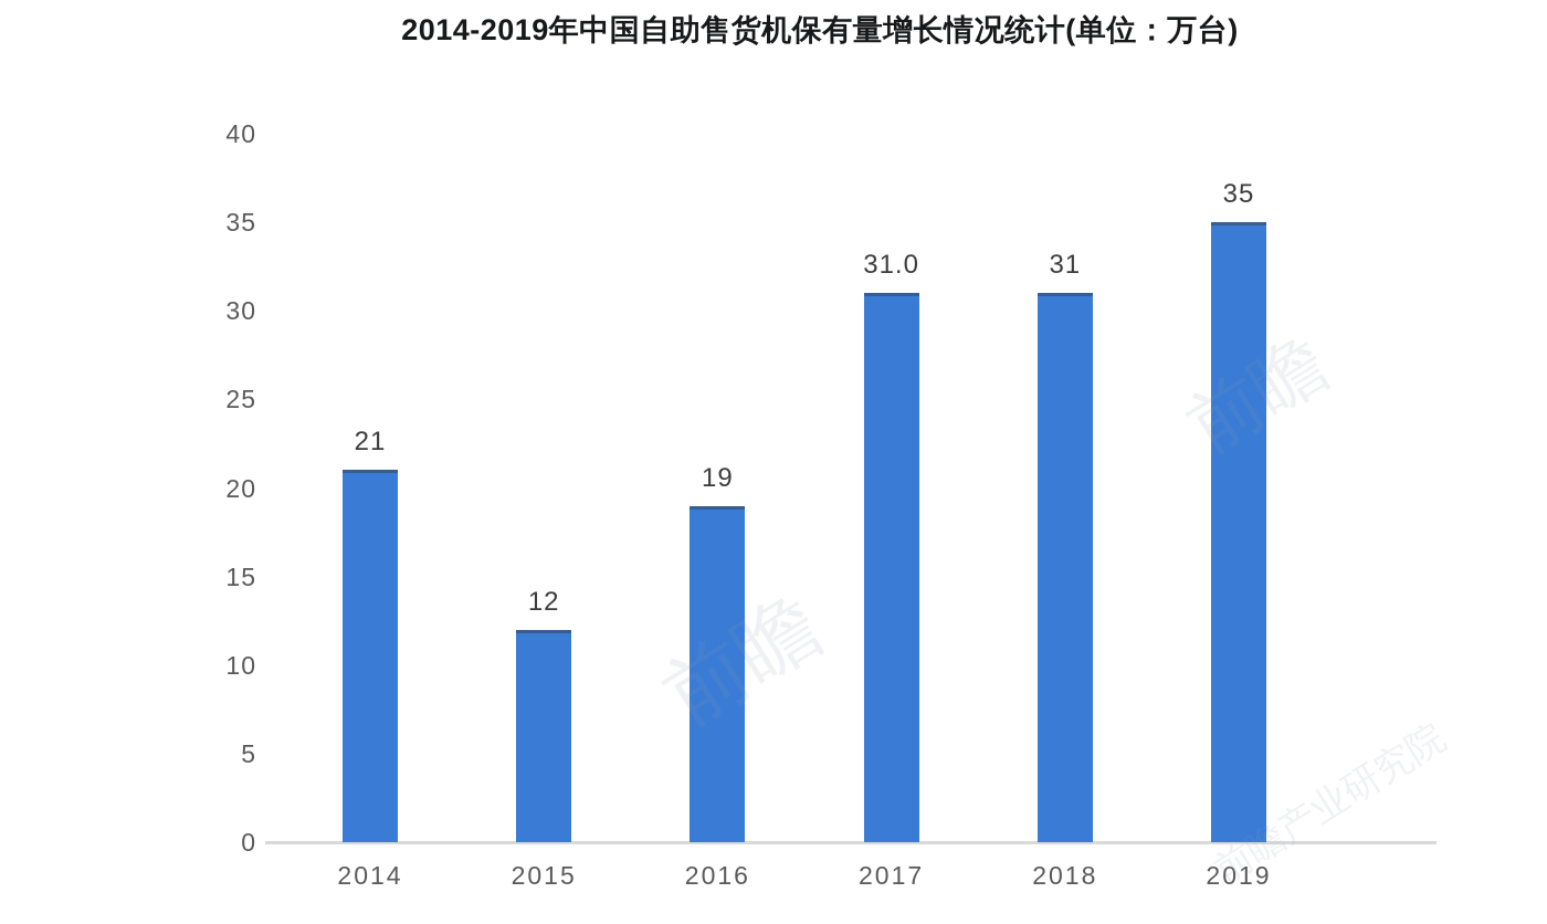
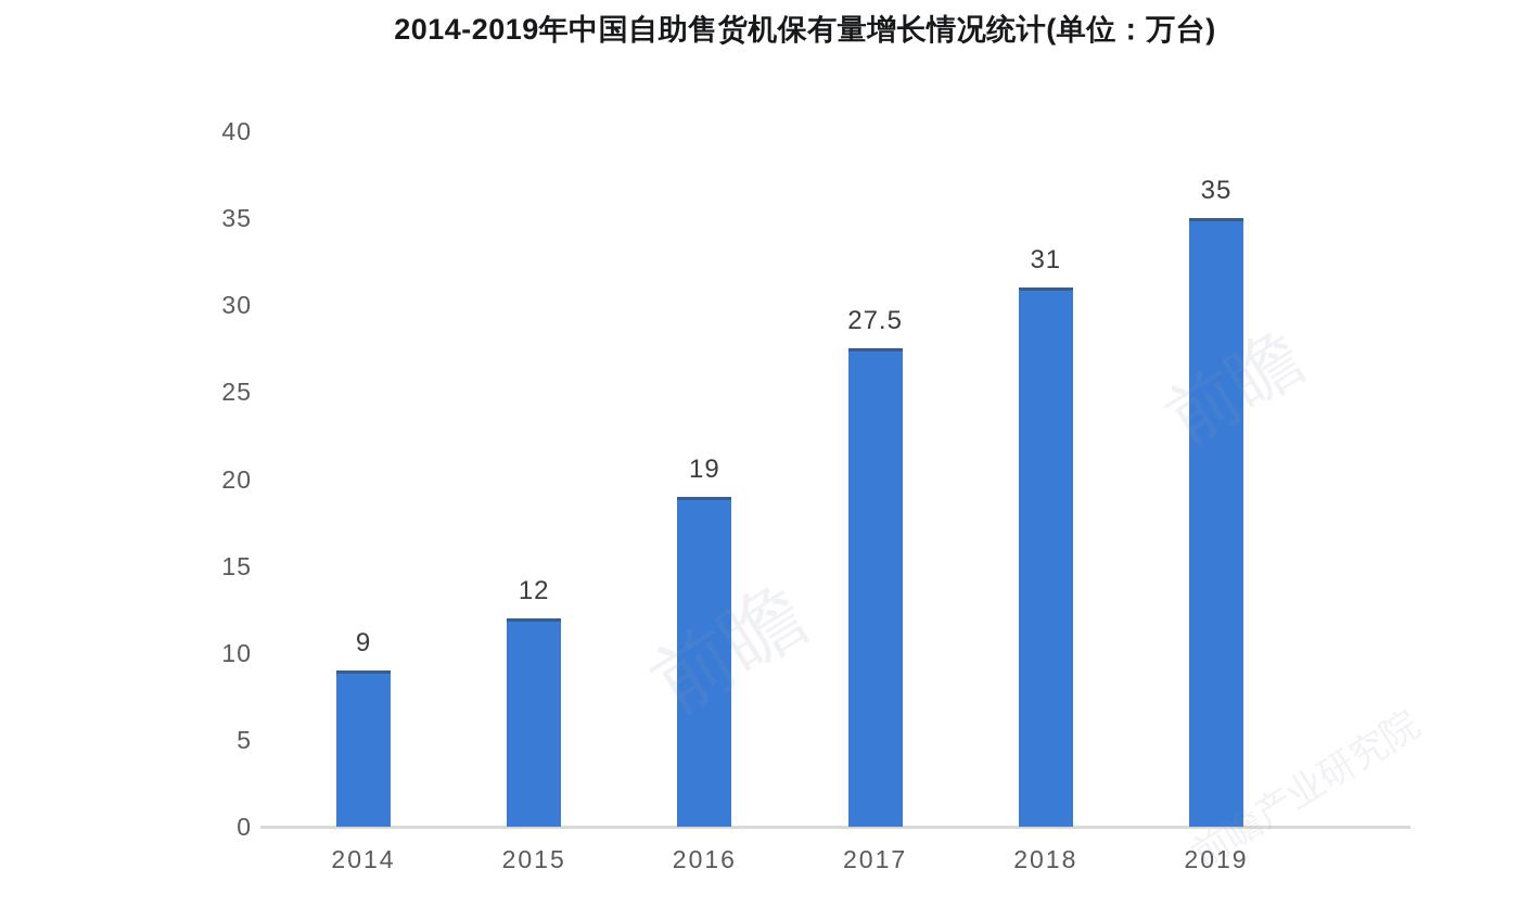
2014: 21 -> 9
2017: 31.0 -> 27.5
